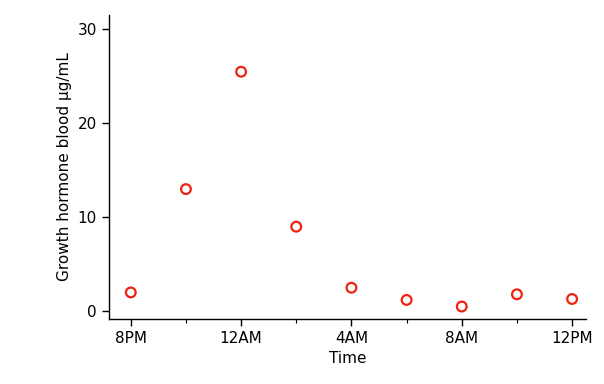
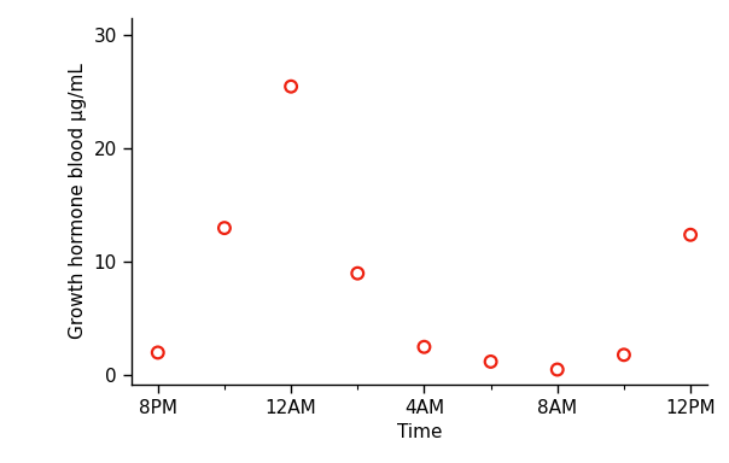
12PM: 1.3 -> 12.4
